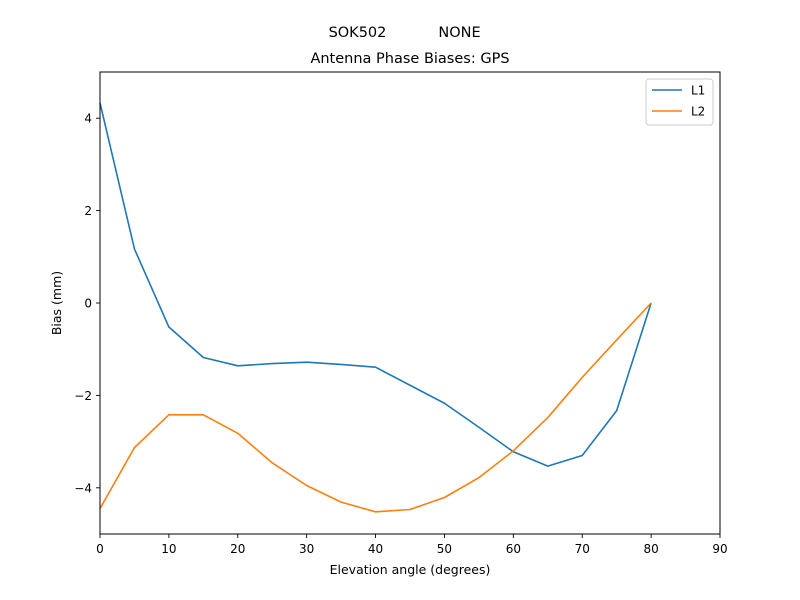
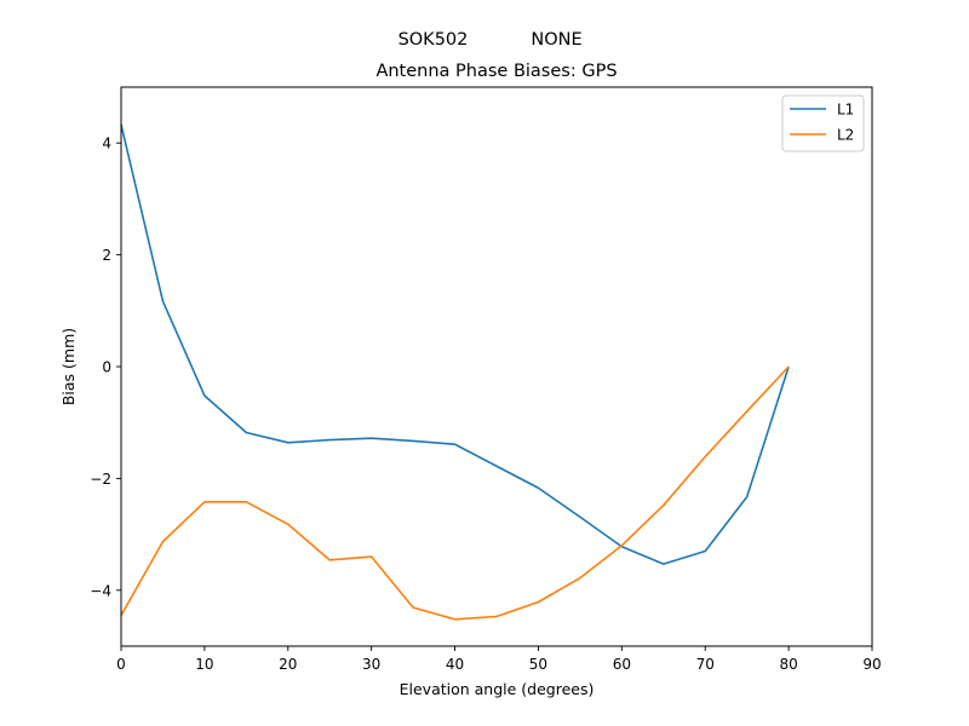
L2/30: -4.0 -> -3.4
